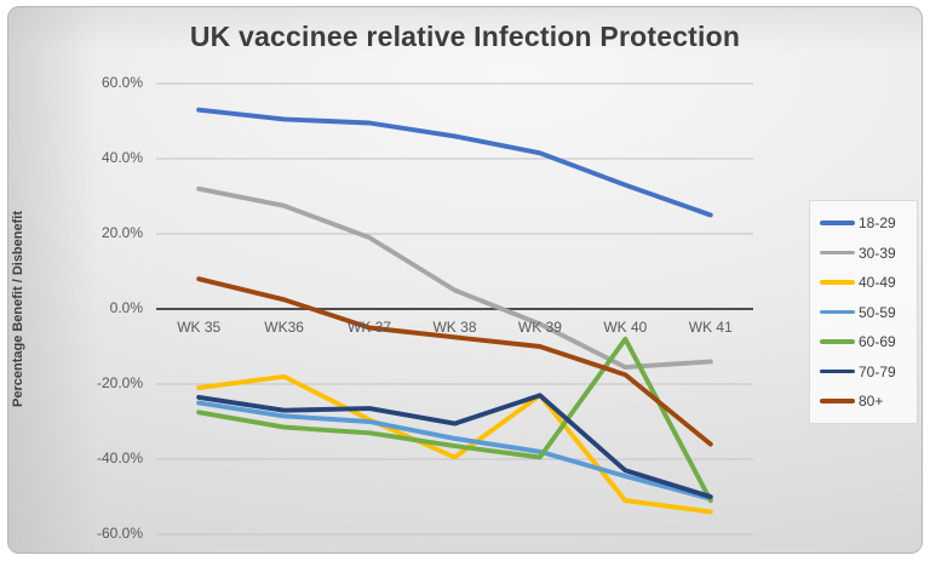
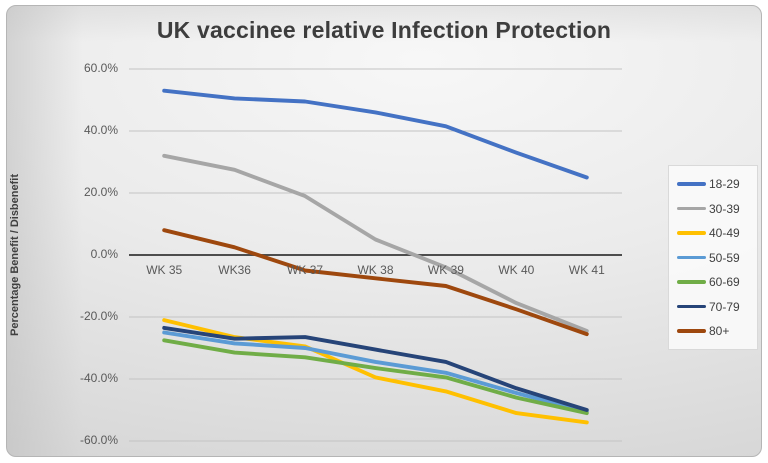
40-49/WK36: -18% -> -26%
40-49/WK 39: -23% -> -44%
70-79/WK 39: -23% -> -34%
60-69/WK 40: -8% -> -46%
30-39/WK 41: -14% -> -24%
80+/WK 41: -36% -> -26%
